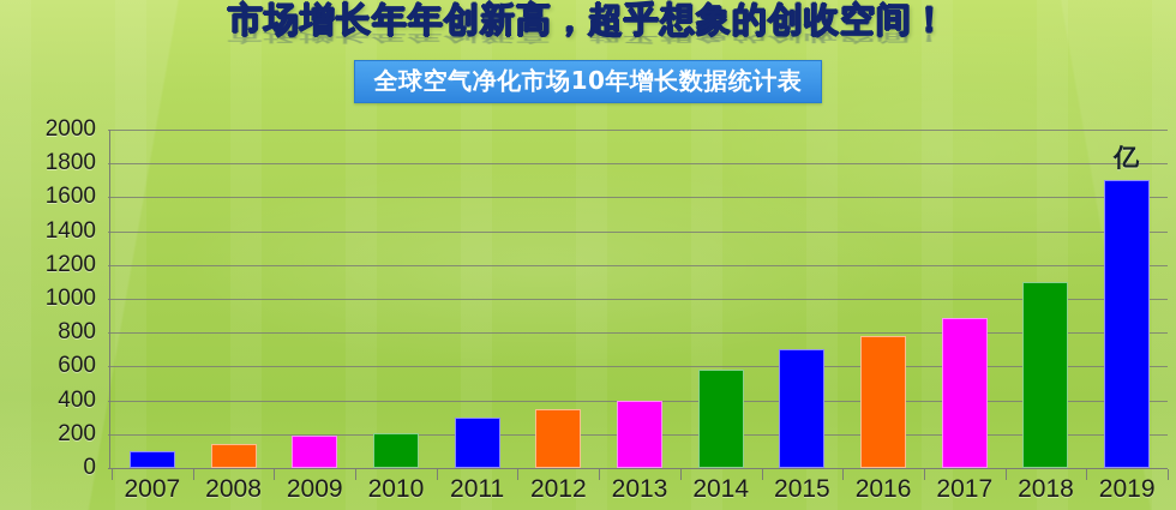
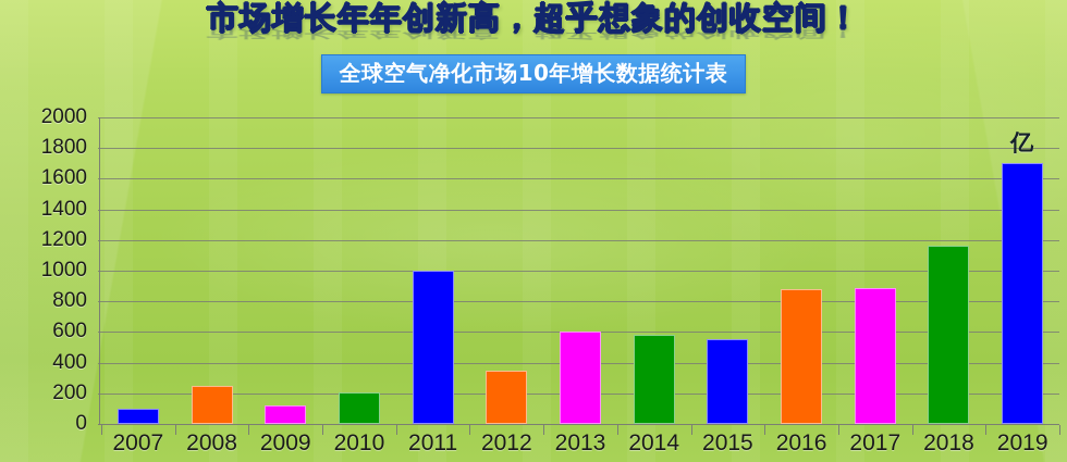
2008: 140 -> 250
2009: 200 -> 120
2011: 300 -> 1000
2013: 400 -> 600
2015: 700 -> 550
2016: 780 -> 880
2018: 1100 -> 1160
